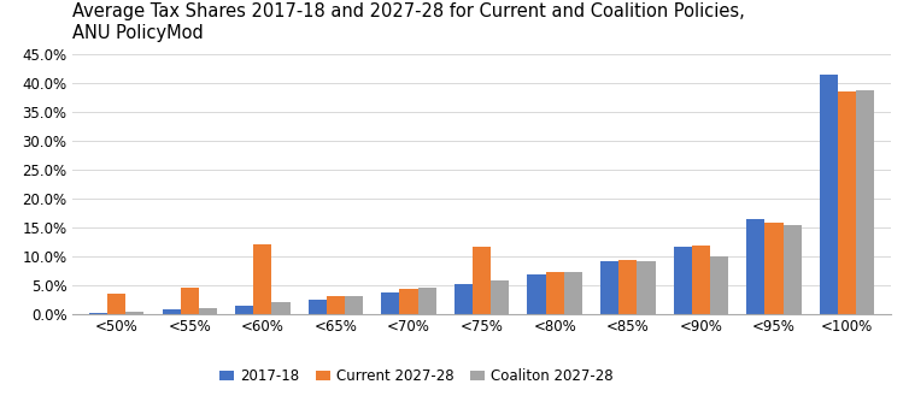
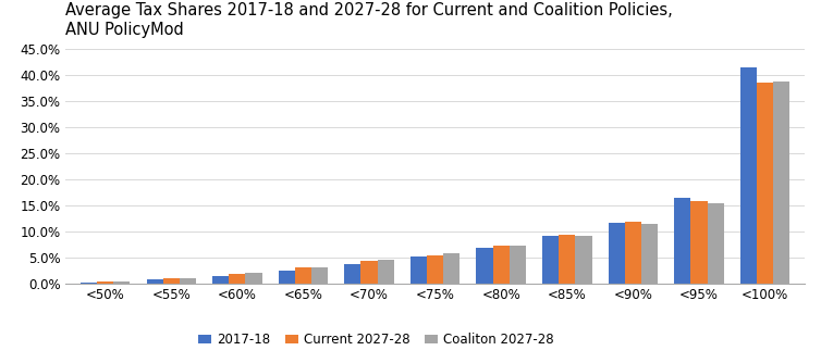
Current 2027-28/<50%: 3.5% -> 0.4%
Current 2027-28/<55%: 4.5% -> 1.0%
Current 2027-28/<60%: 12.0% -> 1.8%
Current 2027-28/<75%: 11.5% -> 5.4%
Coaliton 2027-28/<90%: 10.0% -> 11.4%
